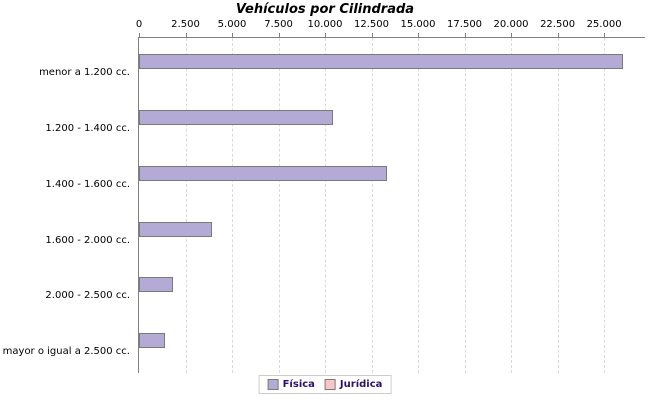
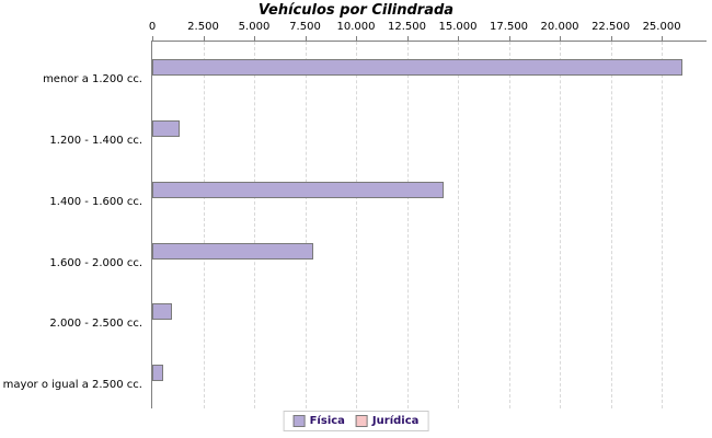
Física/1.200 - 1.400 cc.: 10300 -> 1200
Física/1.400 - 1.600 cc.: 13200 -> 14200
Física/1.600 - 2.000 cc.: 3800 -> 7800
Física/2.000 - 2.500 cc.: 1700 -> 800
Física/mayor o igual a 2.500 cc.: 1300 -> 400
